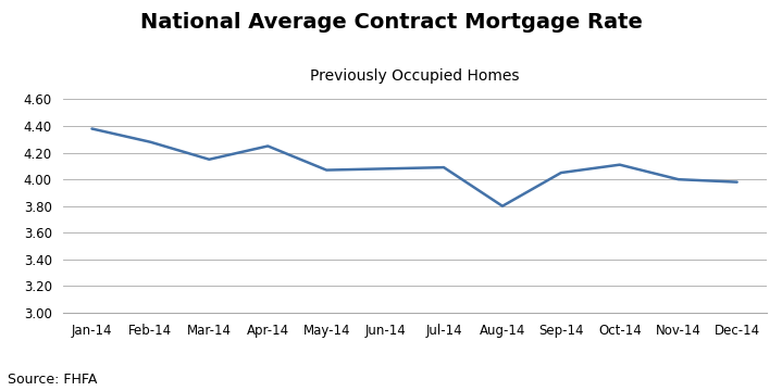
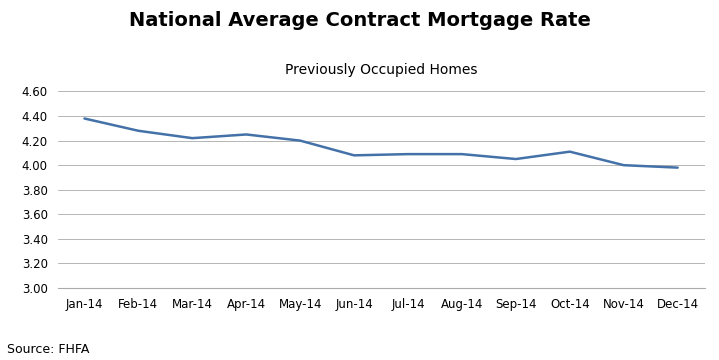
Mar-14: 4.15 -> 4.22
May-14: 4.07 -> 4.20
Aug-14: 3.80 -> 4.09
